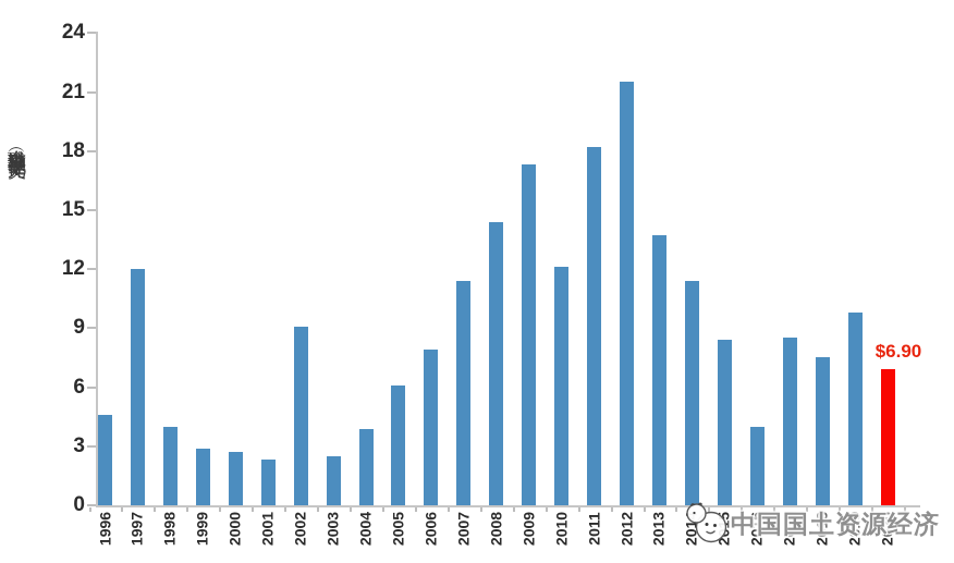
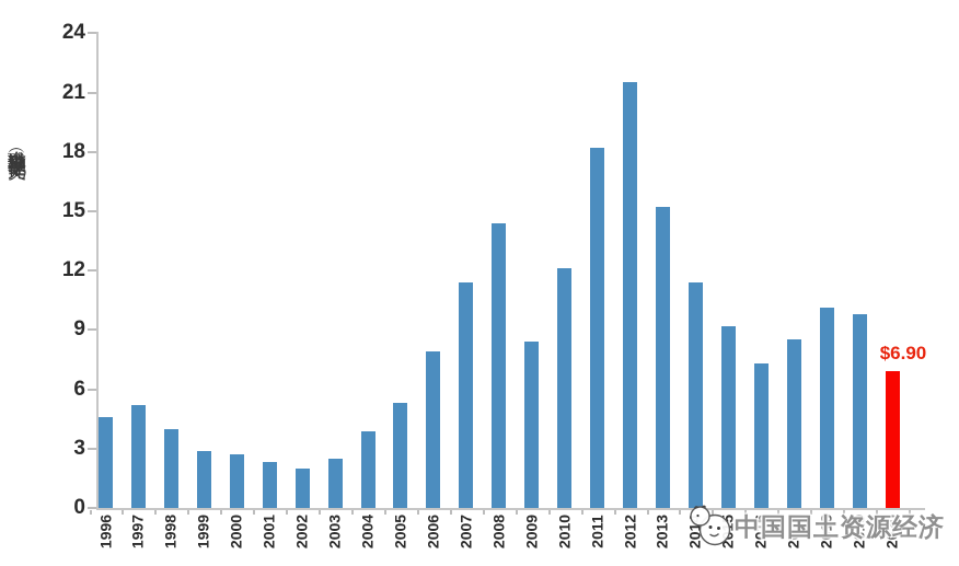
1997: 12.0 -> 5.2
2002: 9.1 -> 2.0
2005: 6.1 -> 5.3
2009: 17.3 -> 8.4
2013: 13.7 -> 15.2
2015: 8.4 -> 9.2
2016: 4.0 -> 7.3
2018: 7.5 -> 10.1
